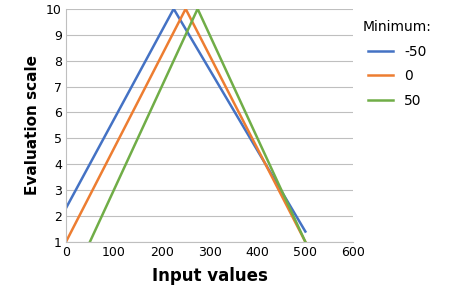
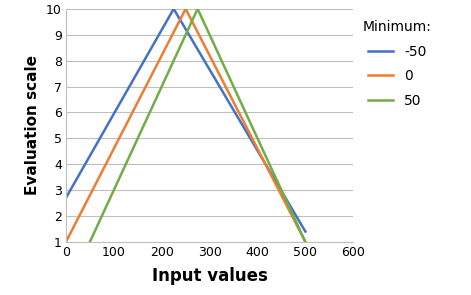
-50/0: 2.3 -> 2.7
